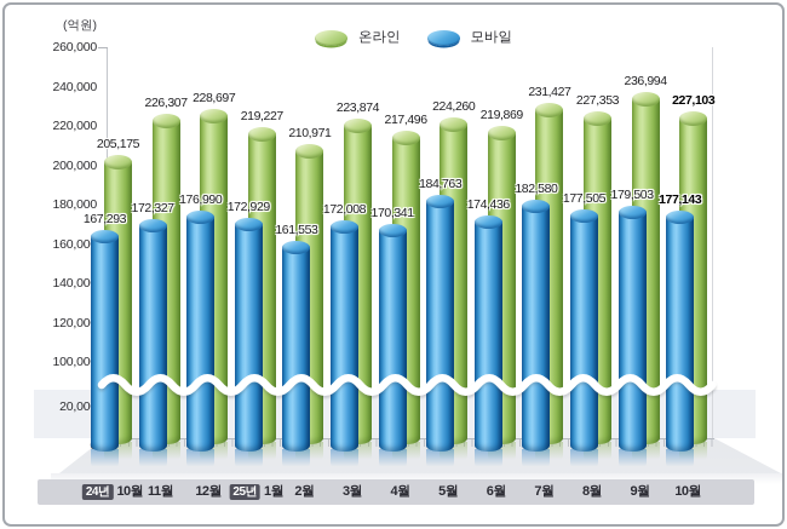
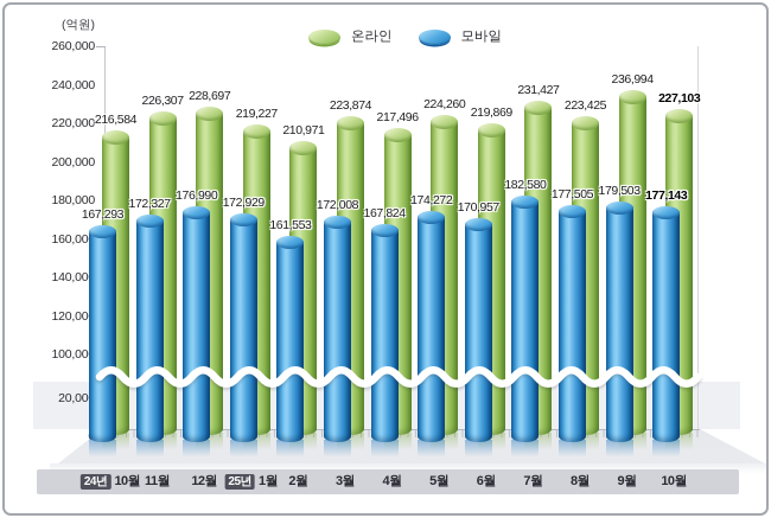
온라인/24년 10월: 205,175 -> 216,584
모바일/4월: 170,341 -> 167,824
모바일/5월: 184,763 -> 174,272
모바일/6월: 174,436 -> 170,957
온라인/8월: 227,353 -> 223,425
